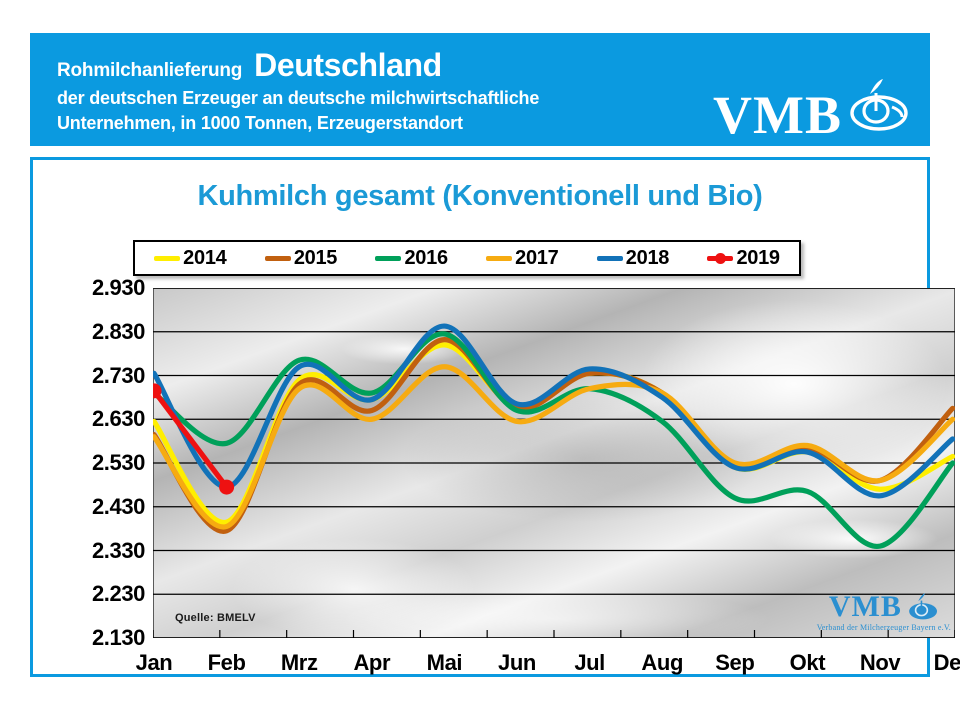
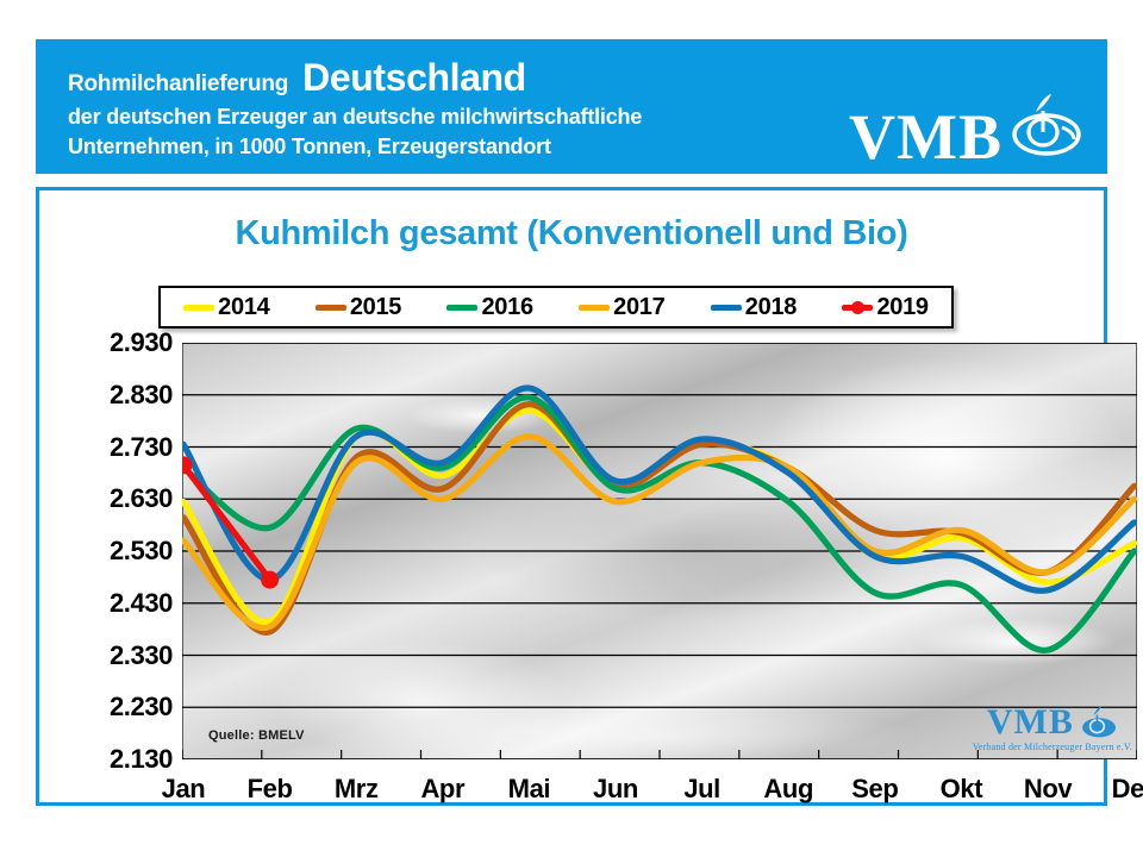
2017/Jan: 2590 -> 2550
2014/Mrz: 2720 -> 2750
2018/Apr: 2680 -> 2700
2015/Sep: 2520 -> 2570
2018/Okt: 2560 -> 2520
